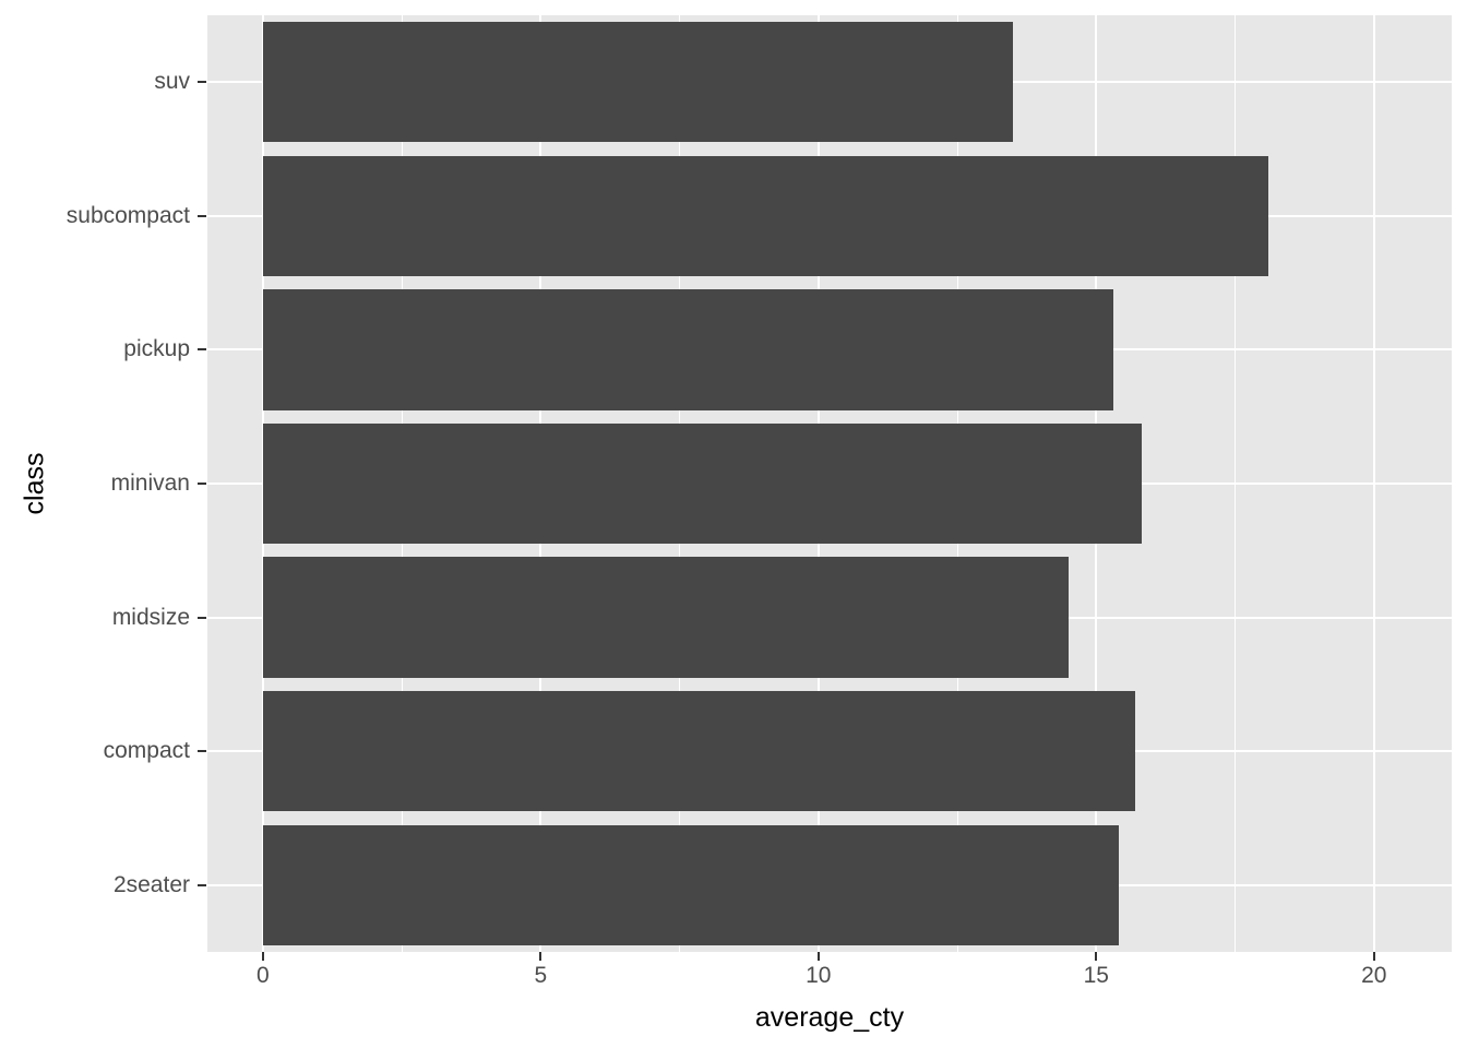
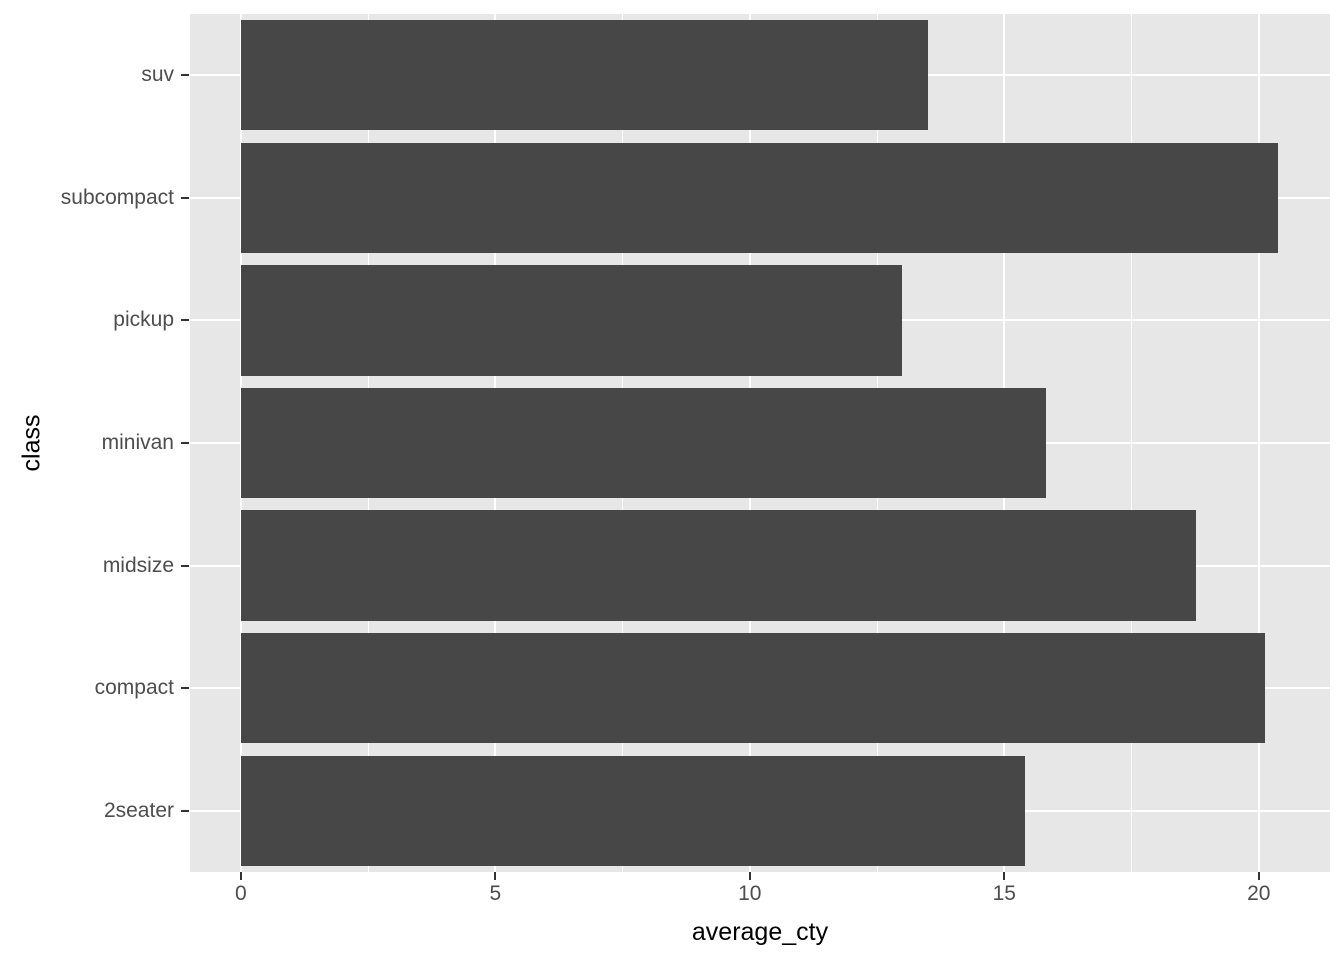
subcompact: 18.1 -> 20.4
pickup: 15.3 -> 13.0
midsize: 14.5 -> 18.8
compact: 15.7 -> 20.1
